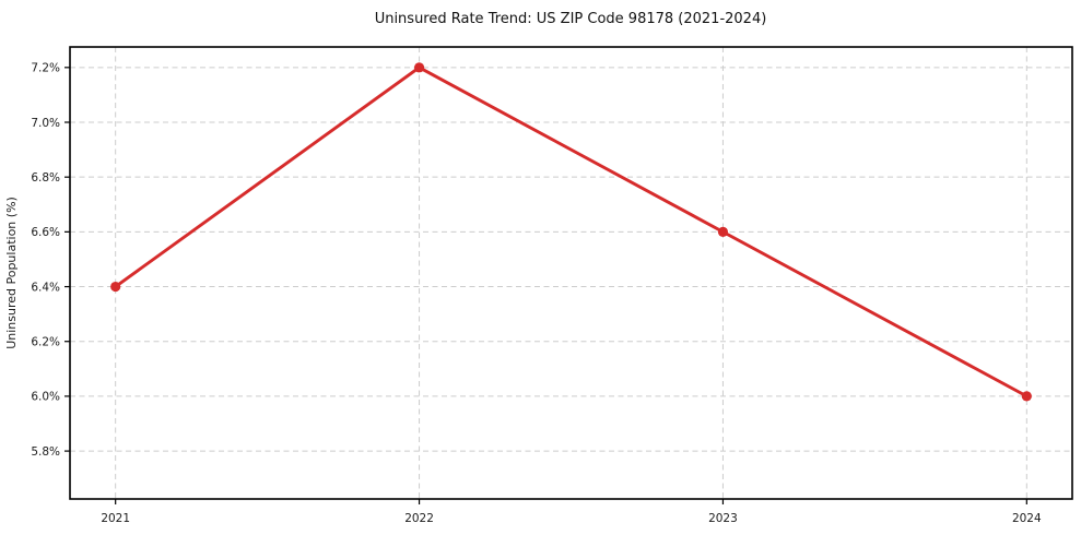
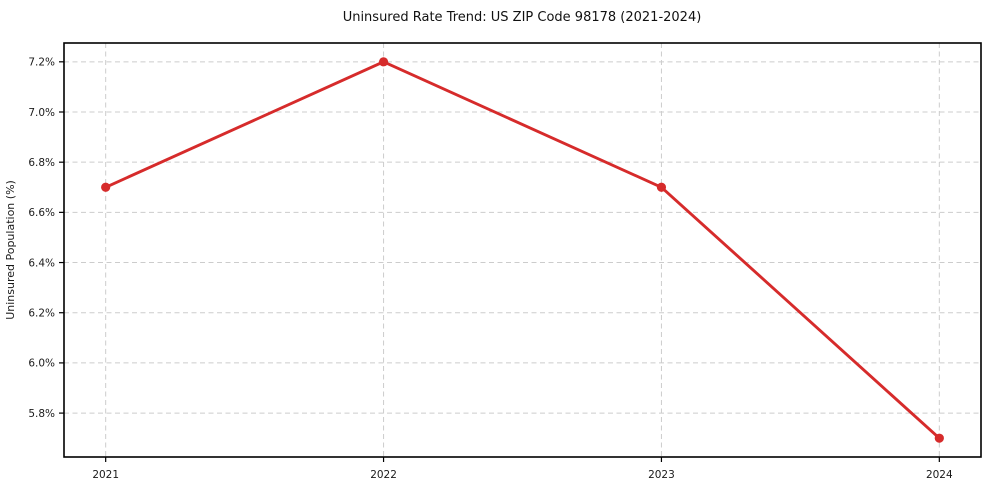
2021: 6.4% -> 6.7%
2023: 6.6% -> 6.7%
2024: 6.0% -> 5.7%
